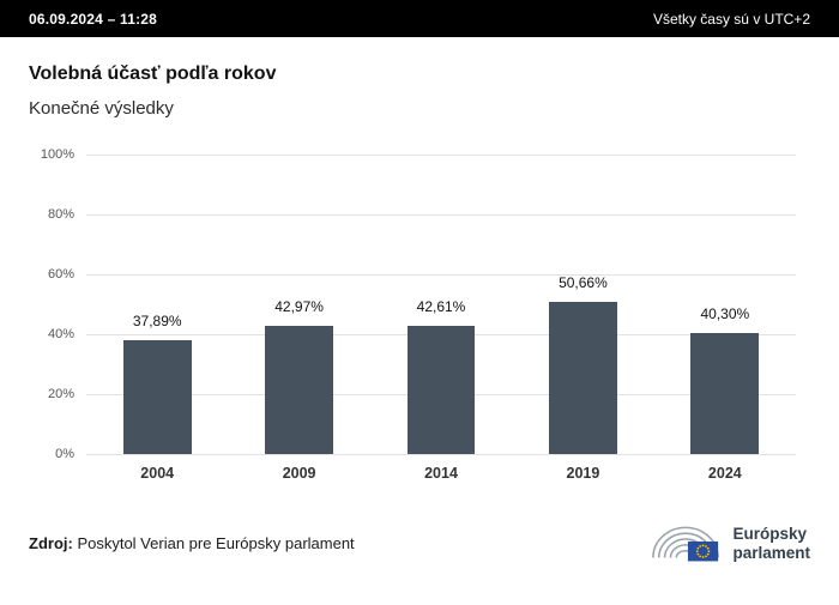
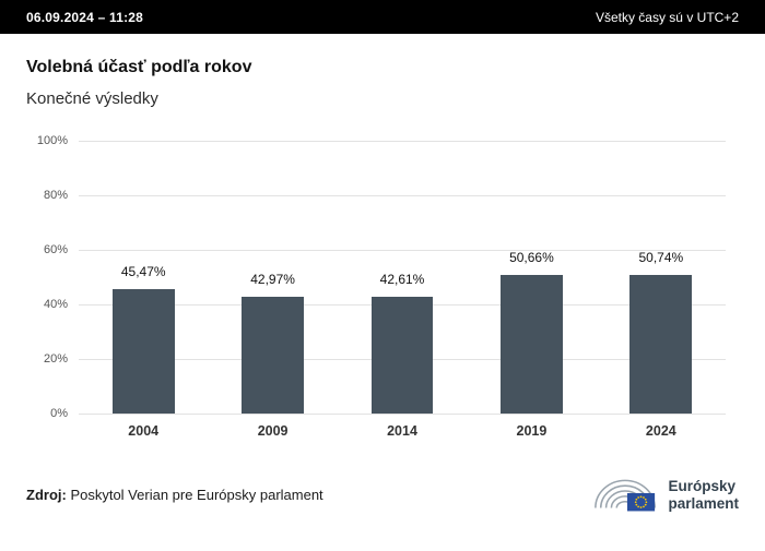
2004: 37,89% -> 45,47%
2024: 40,30% -> 50,74%
